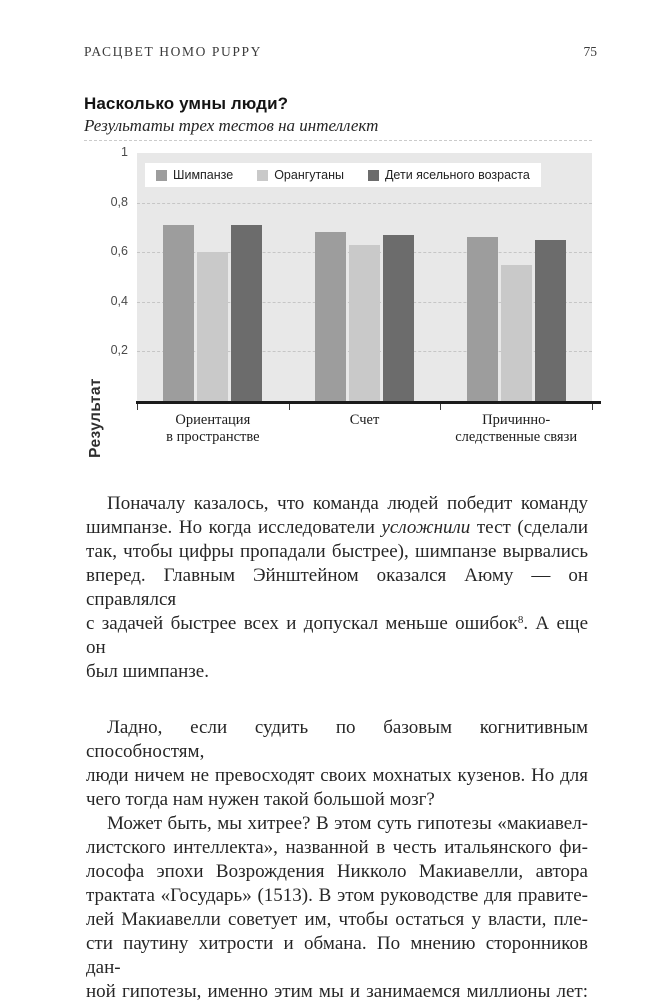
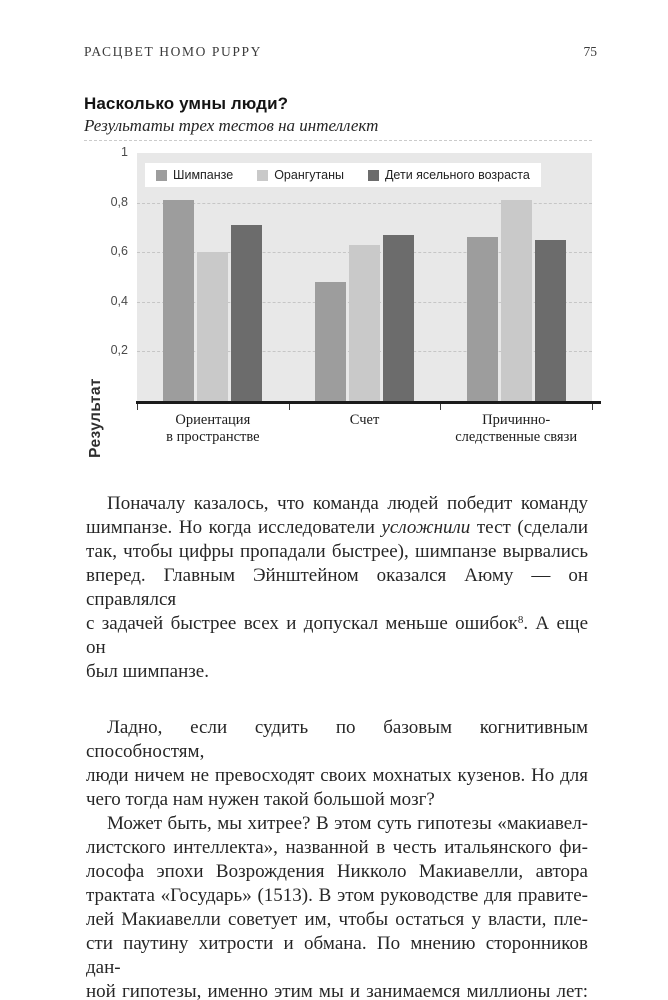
Шимпанзе/Ориентация в пространстве: 0,71 -> 0,81
Шимпанзе/Счет: 0,68 -> 0,48
Орангутаны/Причинно-следственные связи: 0,55 -> 0,81
